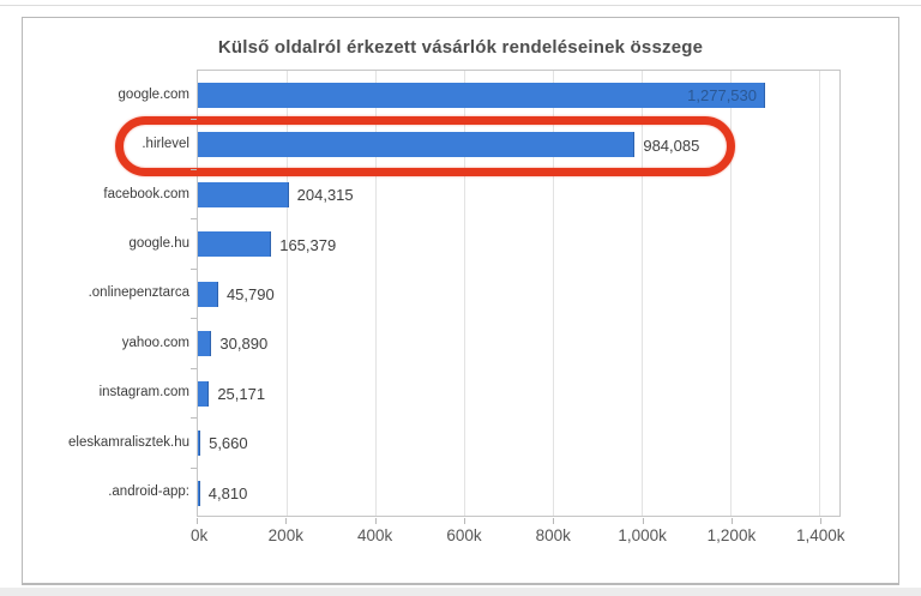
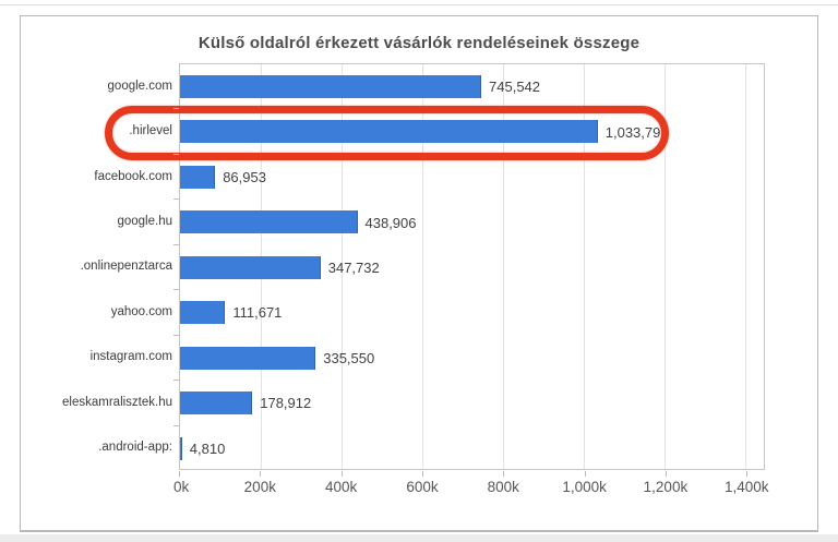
google.com: 1,277,530 -> 745,542
.hirlevel: 984,085 -> 1,033,799
facebook.com: 204,315 -> 86,953
google.hu: 165,379 -> 438,906
.onlinepenztarca: 45,790 -> 347,732
yahoo.com: 30,890 -> 111,671
instagram.com: 25,171 -> 335,550
eleskamralisztek.hu: 5,660 -> 178,912
